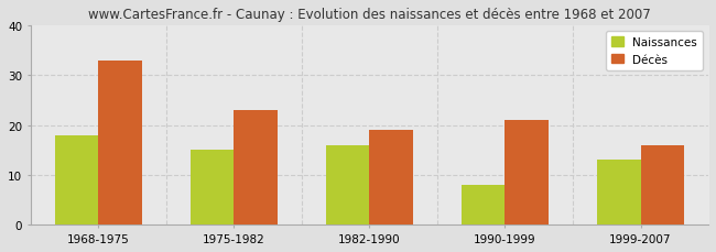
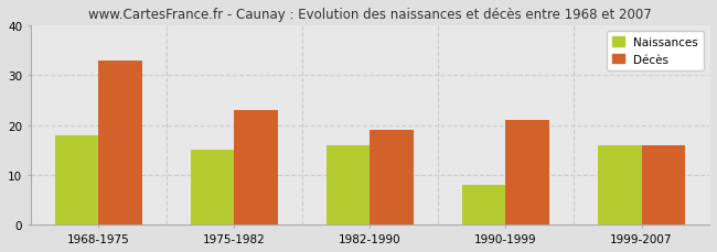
Naissances/1999-2007: 13 -> 16
